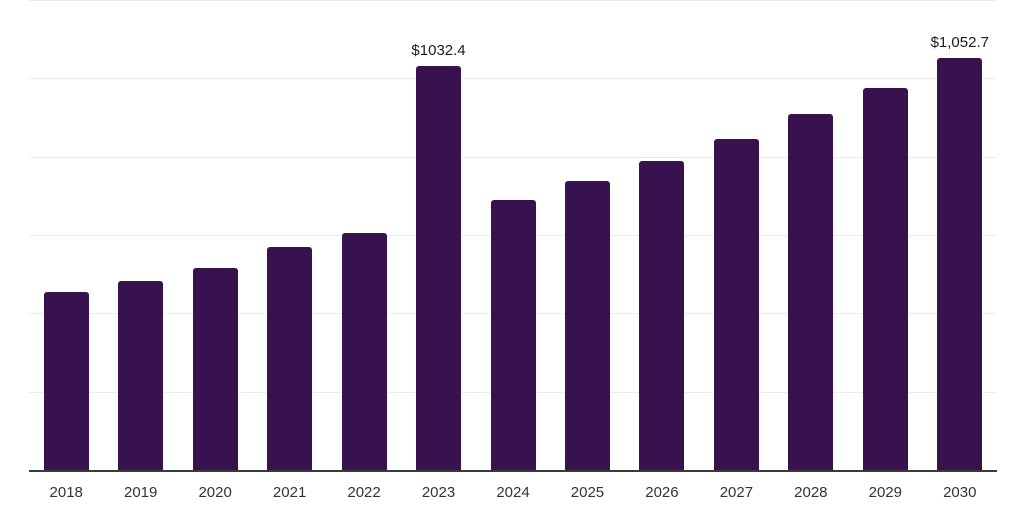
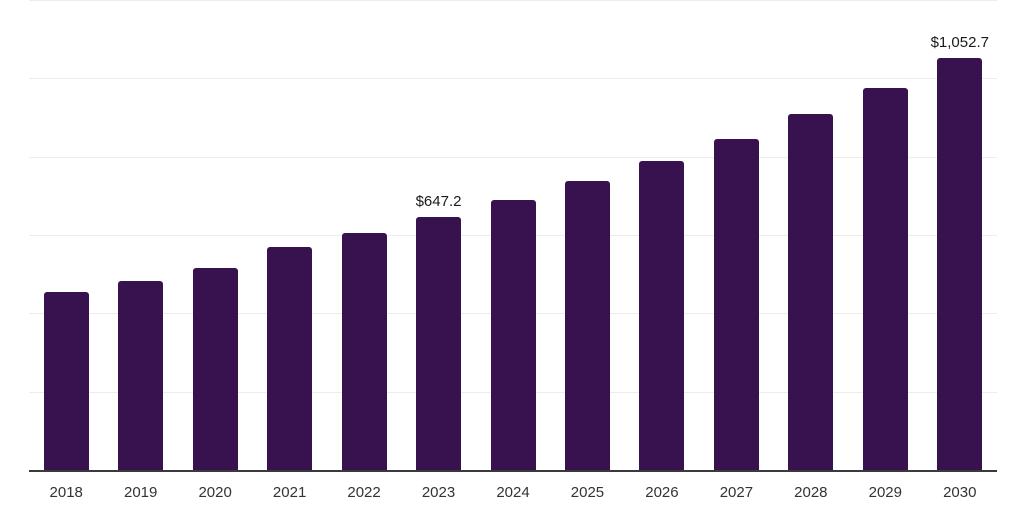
2023: $1032.4 -> $647.2
